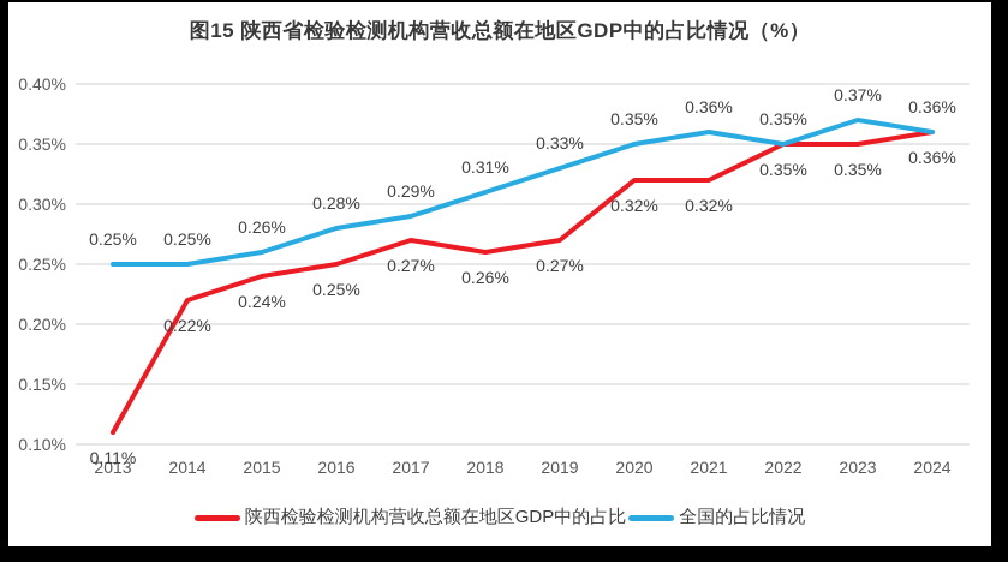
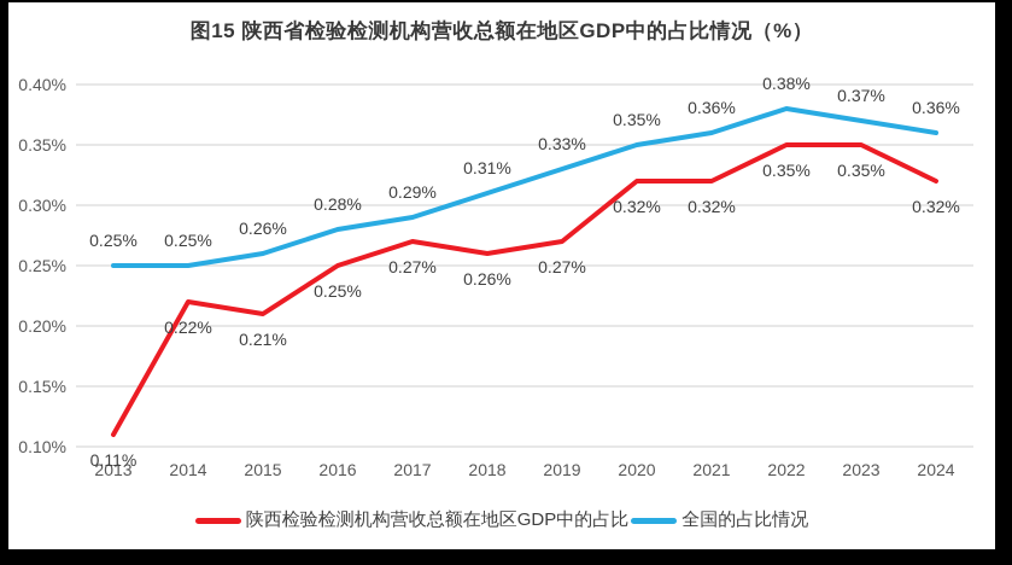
陕西检验检测机构营收总额在地区GDP中的占比/2015: 0.24% -> 0.21%
全国的占比情况/2022: 0.35% -> 0.38%
陕西检验检测机构营收总额在地区GDP中的占比/2024: 0.36% -> 0.32%
